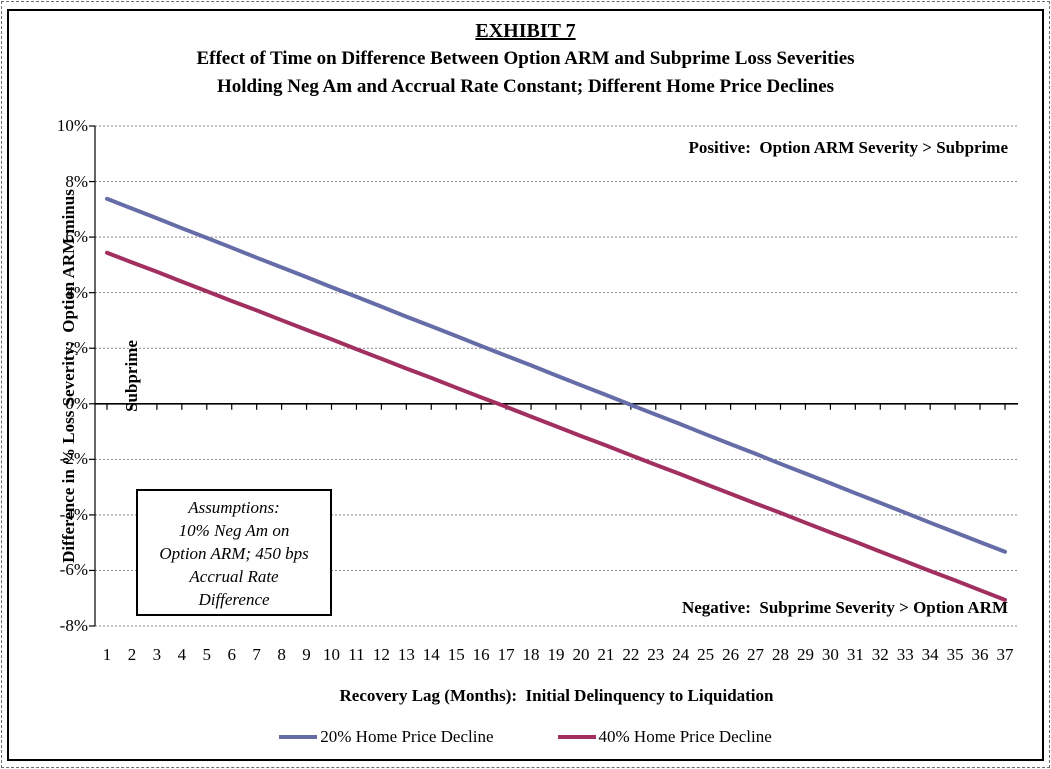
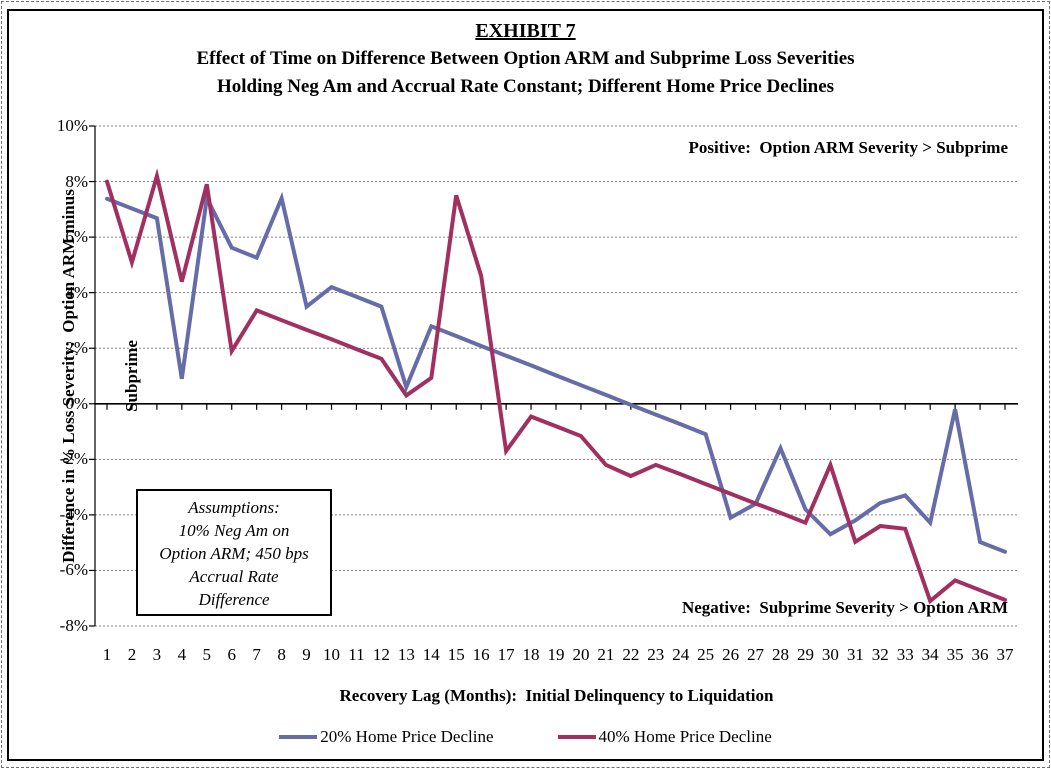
40% Home Price Decline/1: 5.4% -> 8.0%
40% Home Price Decline/3: 4.8% -> 8.2%
20% Home Price Decline/4: 6.3% -> 0.9%
20% Home Price Decline/5: 6.0% -> 7.4%
40% Home Price Decline/5: 4.0% -> 7.9%
40% Home Price Decline/6: 3.7% -> 1.9%
20% Home Price Decline/8: 4.9% -> 7.4%
20% Home Price Decline/9: 4.6% -> 3.5%
20% Home Price Decline/13: 3.1% -> 0.6%
40% Home Price Decline/13: 1.3% -> 0.3%
40% Home Price Decline/15: 0.6% -> 7.5%
40% Home Price Decline/16: 0.2% -> 4.6%
40% Home Price Decline/17: -0.1% -> -1.7%
40% Home Price Decline/21: -1.5% -> -2.2%
40% Home Price Decline/22: -1.9% -> -2.6%
20% Home Price Decline/26: -1.4% -> -4.1%
20% Home Price Decline/27: -1.8% -> -3.6%
20% Home Price Decline/28: -2.2% -> -1.6%
20% Home Price Decline/29: -2.5% -> -3.8%
20% Home Price Decline/30: -2.9% -> -4.7%
40% Home Price Decline/30: -4.6% -> -2.2%
20% Home Price Decline/31: -3.2% -> -4.2%
40% Home Price Decline/32: -5.3% -> -4.4%
20% Home Price Decline/33: -3.9% -> -3.3%
40% Home Price Decline/33: -5.7% -> -4.5%
40% Home Price Decline/34: -6.0% -> -7.1%
20% Home Price Decline/35: -4.6% -> -0.2%
